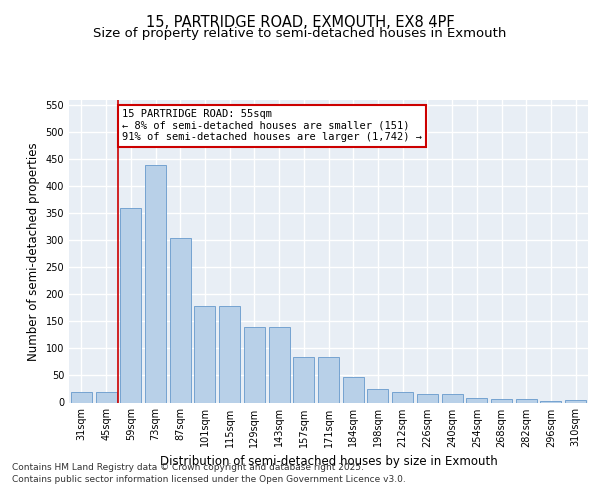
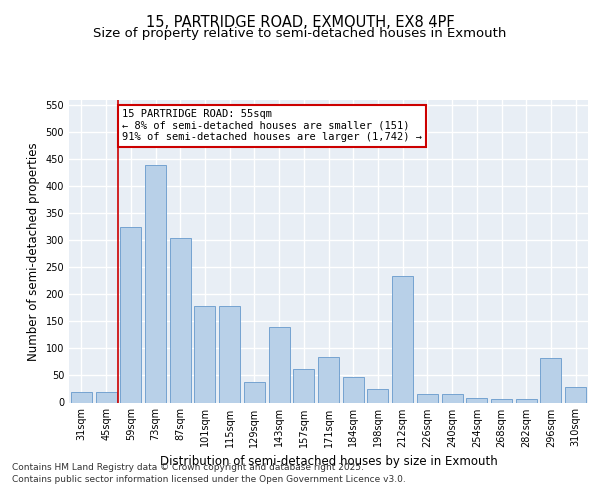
59sqm: 360 -> 324
129sqm: 140 -> 38
157sqm: 85 -> 62
212sqm: 20 -> 234
296sqm: 3 -> 82
310sqm: 5 -> 28
